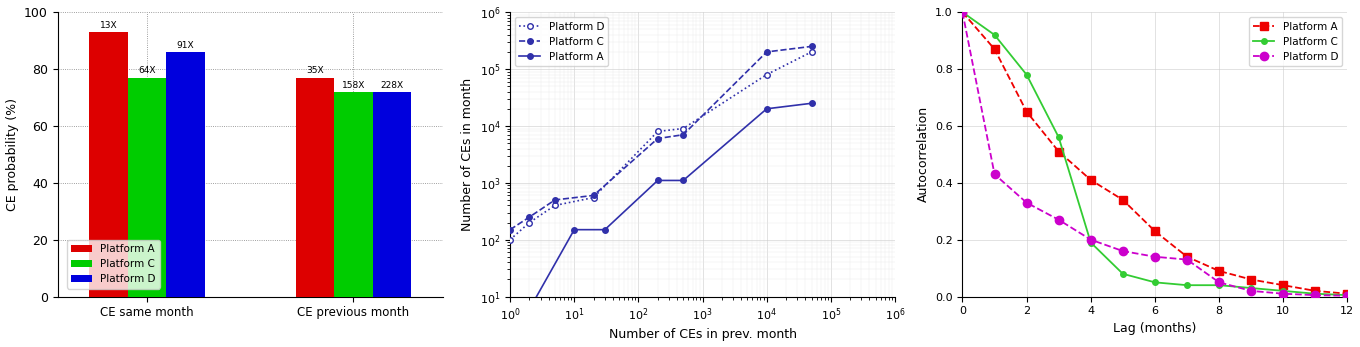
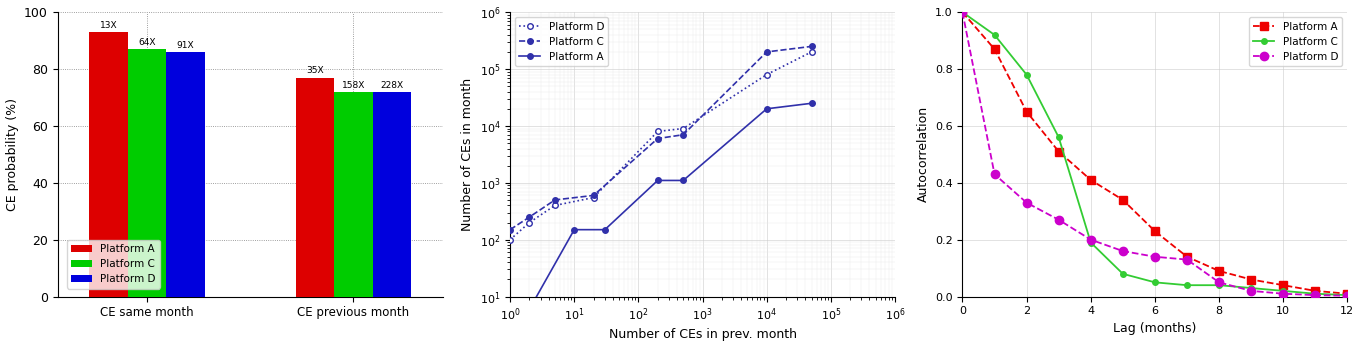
Platform C/CE same month: 77 -> 87
